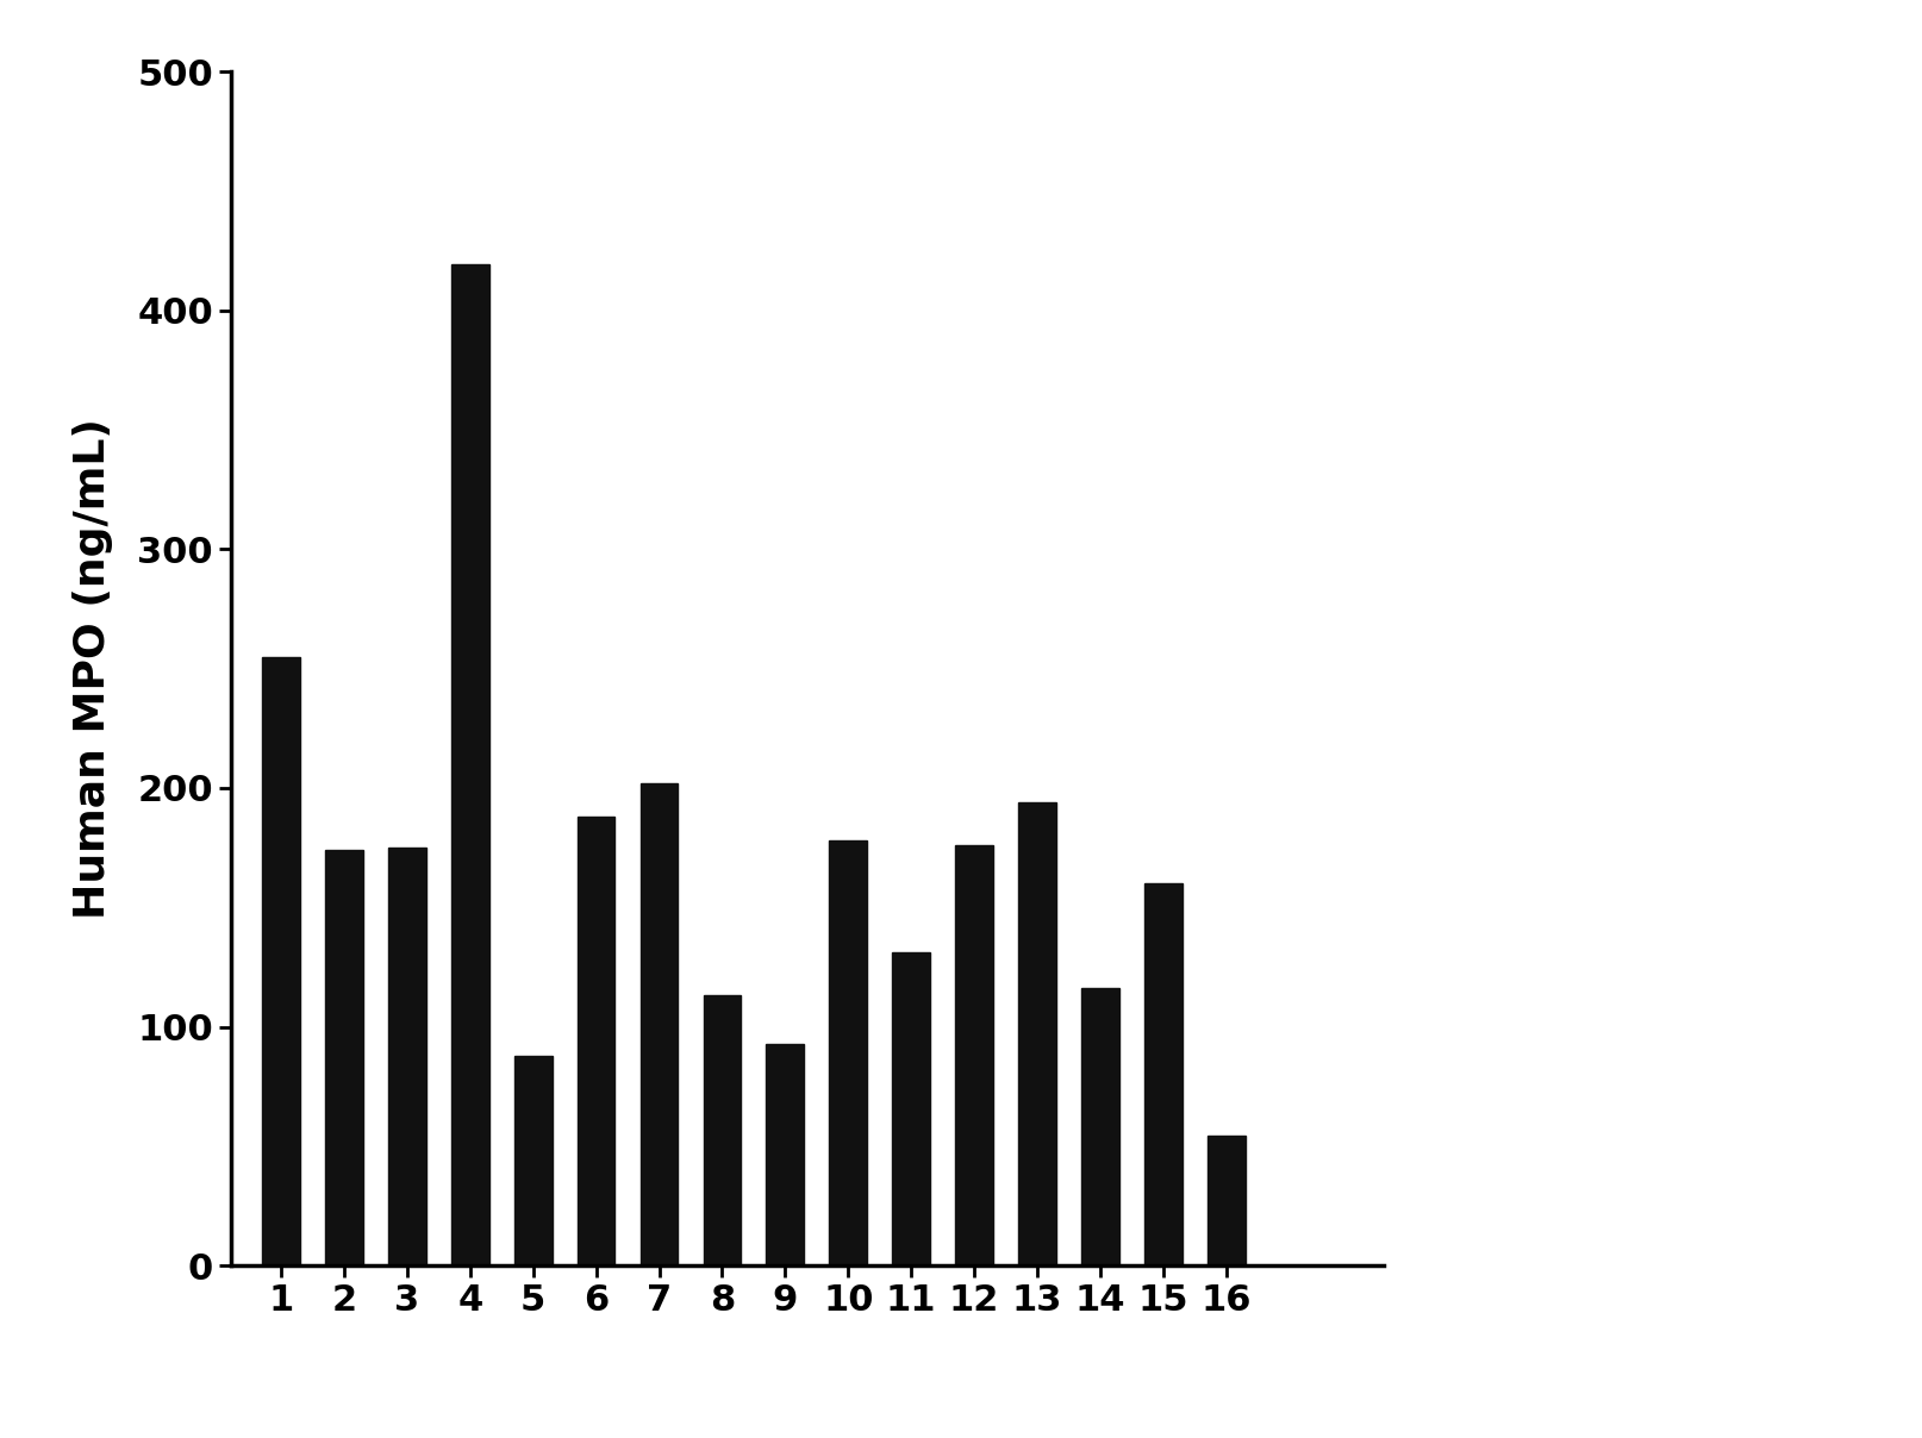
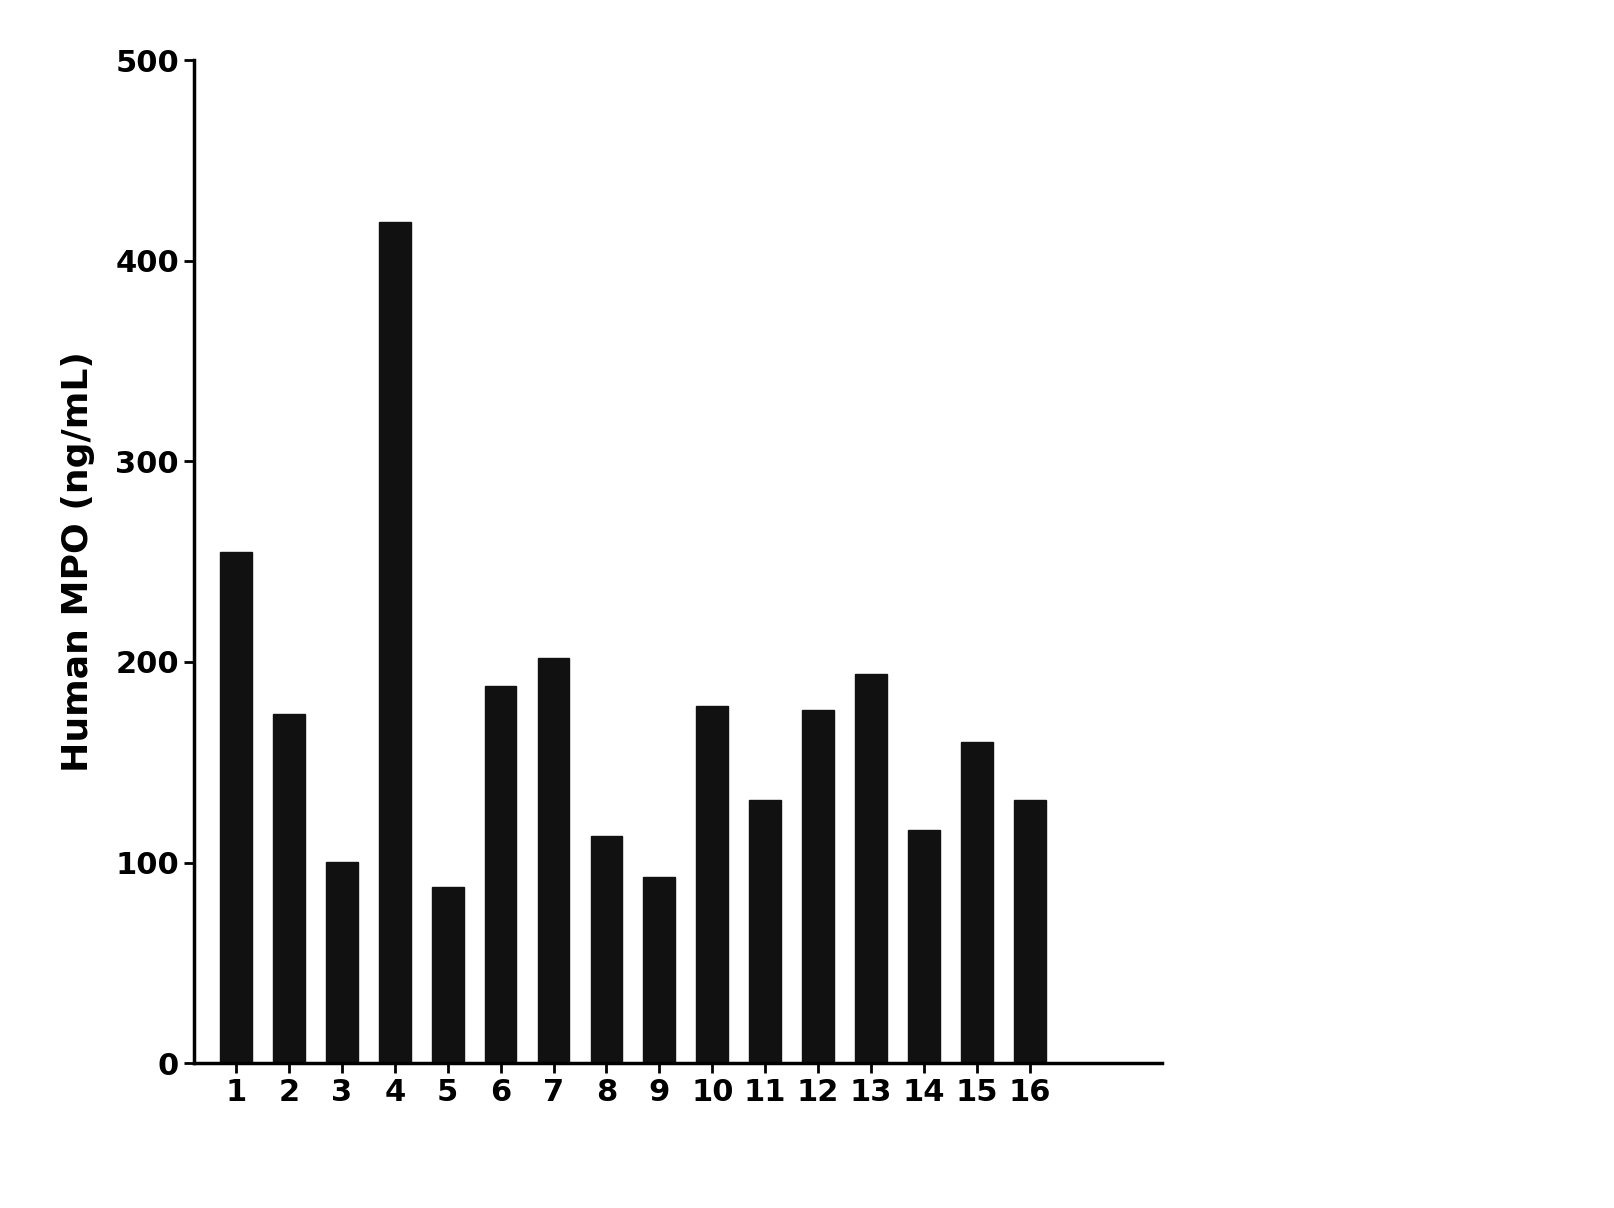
3: 175.0 -> 100.5
16: 54.5 -> 131.0
